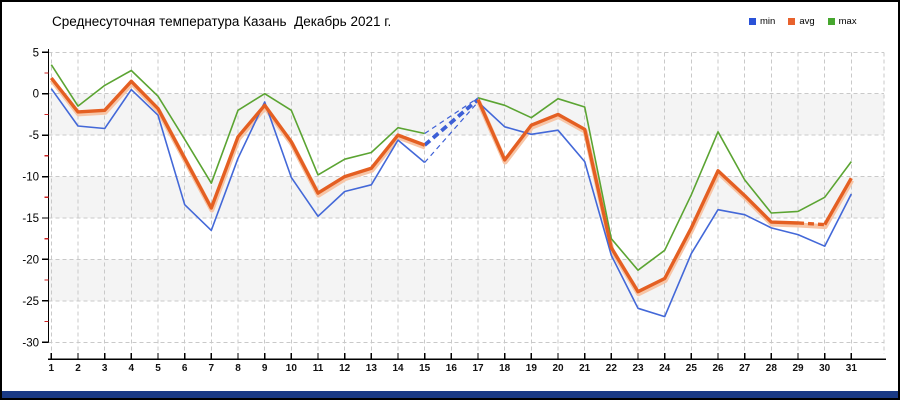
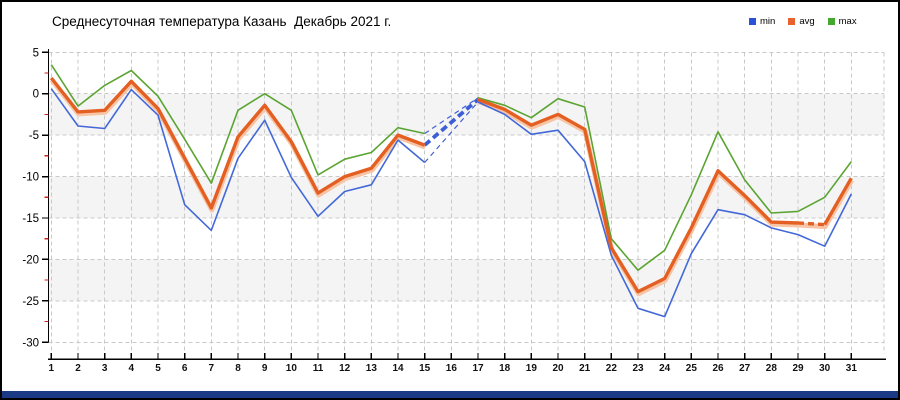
min/9: -1 -> -3
min/18: -4 -> -2
avg/18: -8 -> -2
